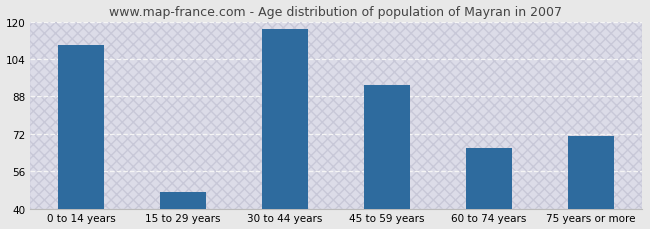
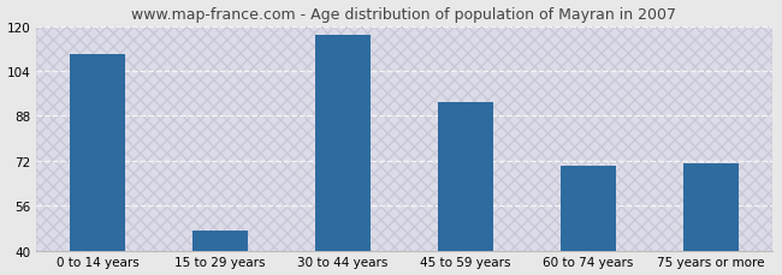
60 to 74 years: 66 -> 70
